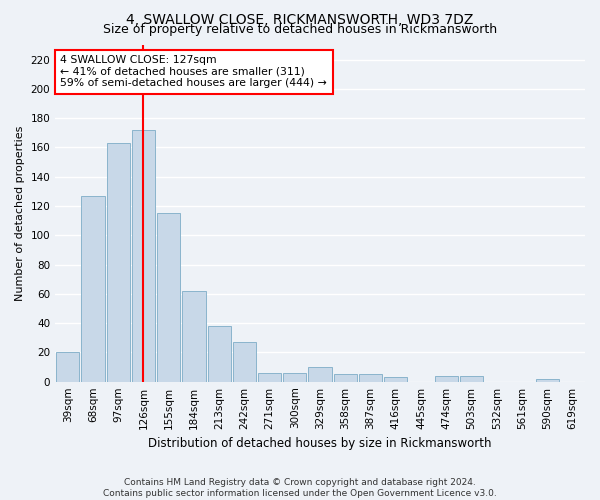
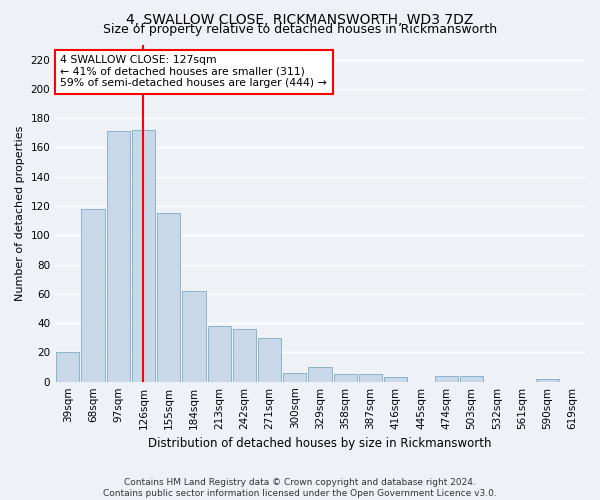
68sqm: 127 -> 118
97sqm: 163 -> 171
242sqm: 27 -> 36
271sqm: 6 -> 30
